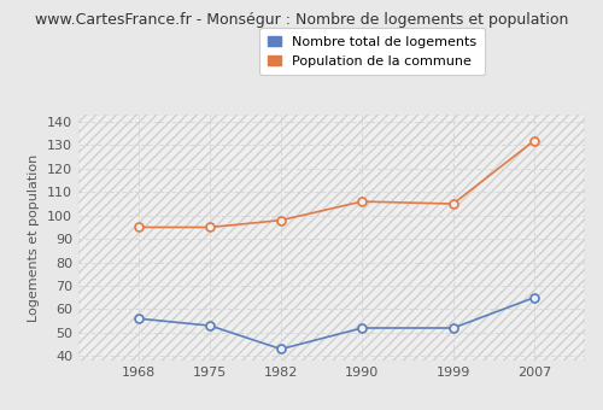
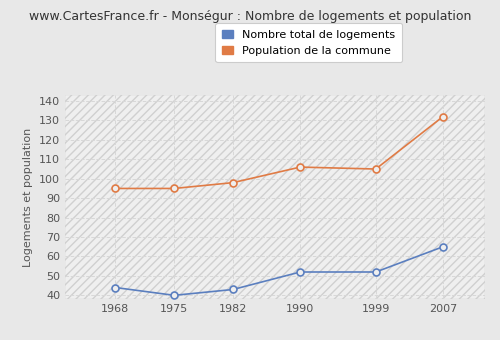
Nombre total de logements/1968: 56 -> 44
Nombre total de logements/1975: 53 -> 40
